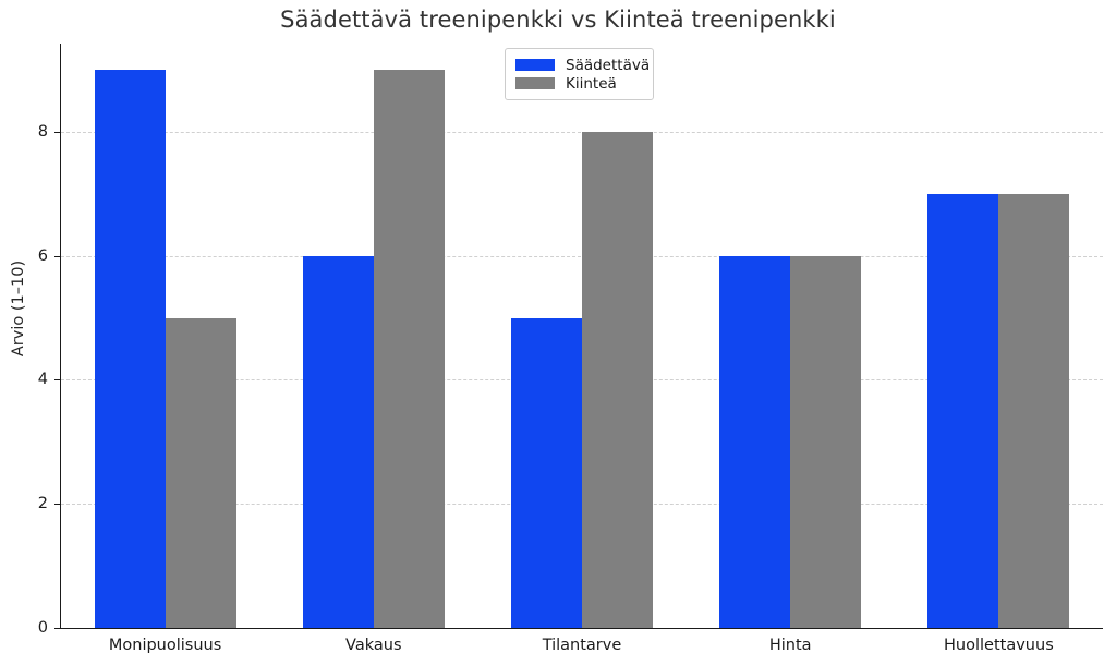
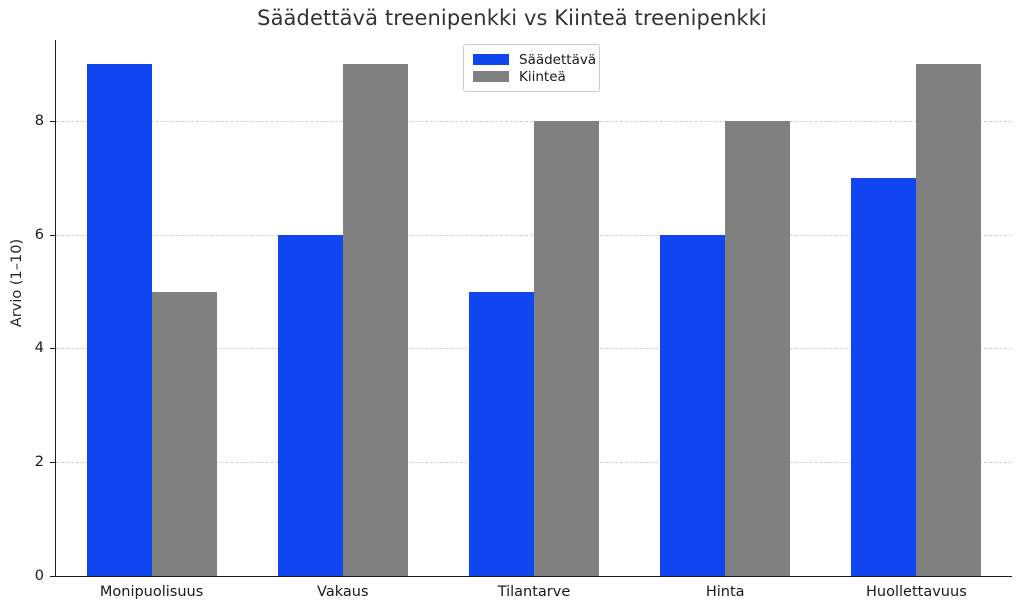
Kiinteä/Hinta: 6 -> 8
Kiinteä/Huollettavuus: 7 -> 9
